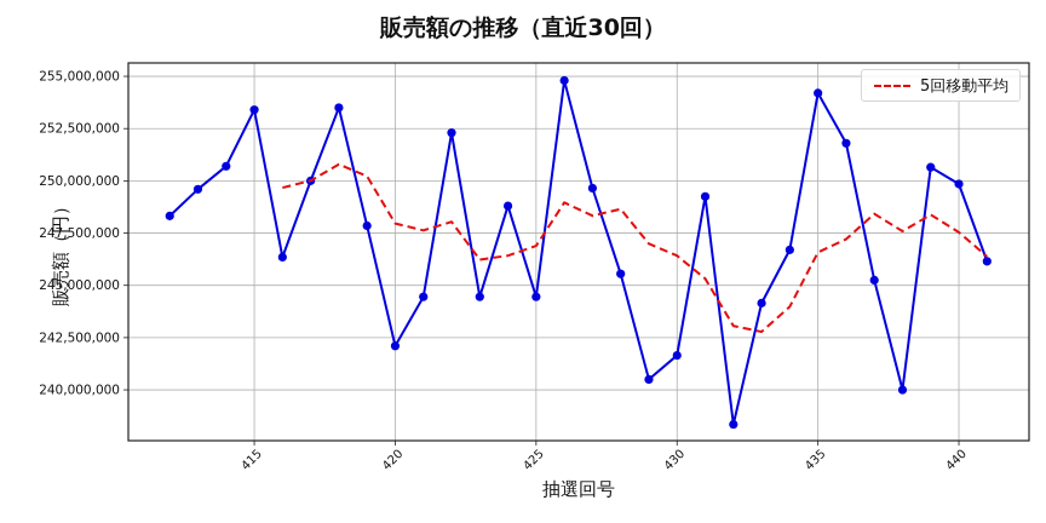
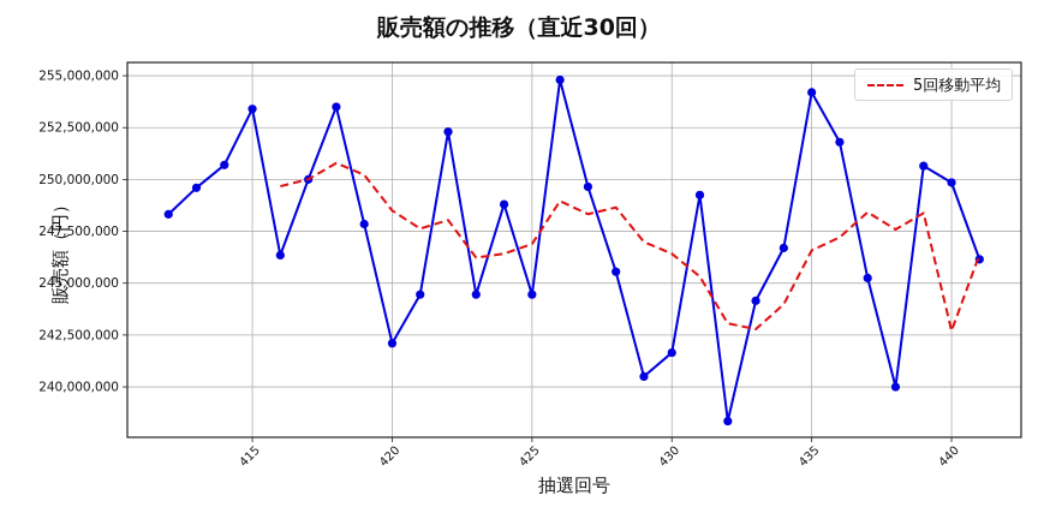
5回移動平均/420: 248000000 -> 248500000
5回移動平均/440: 247500000 -> 242700000
